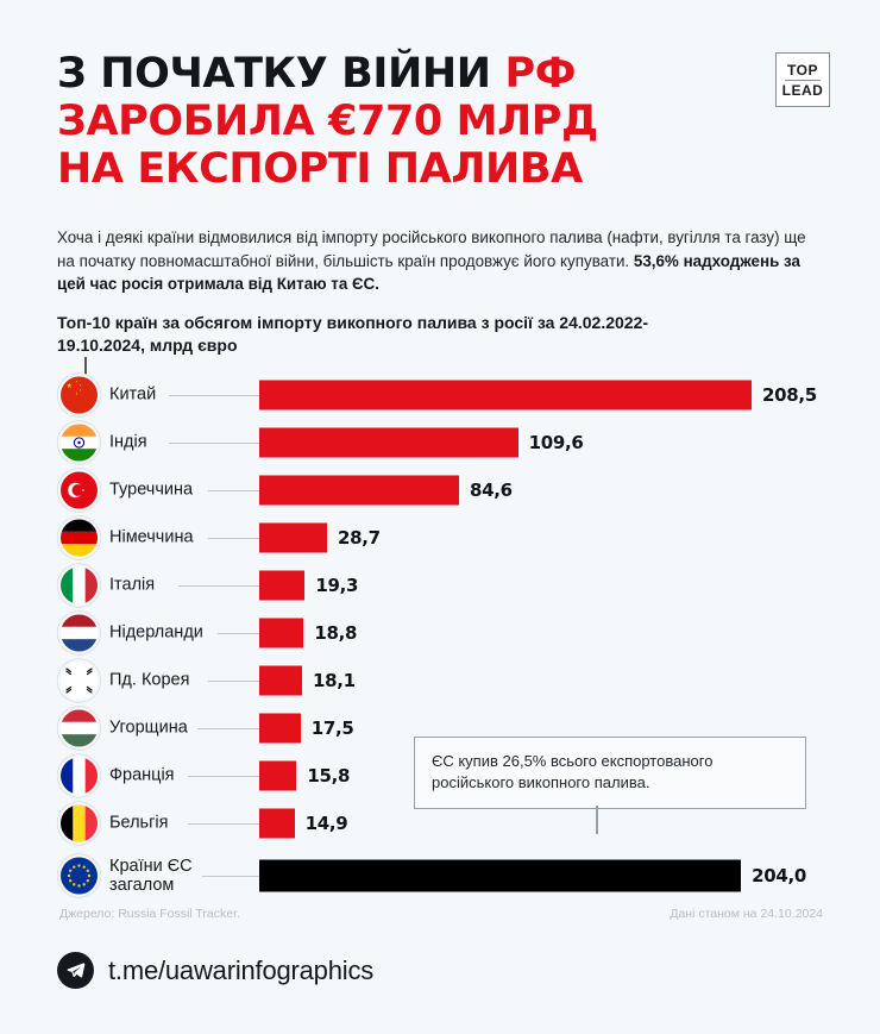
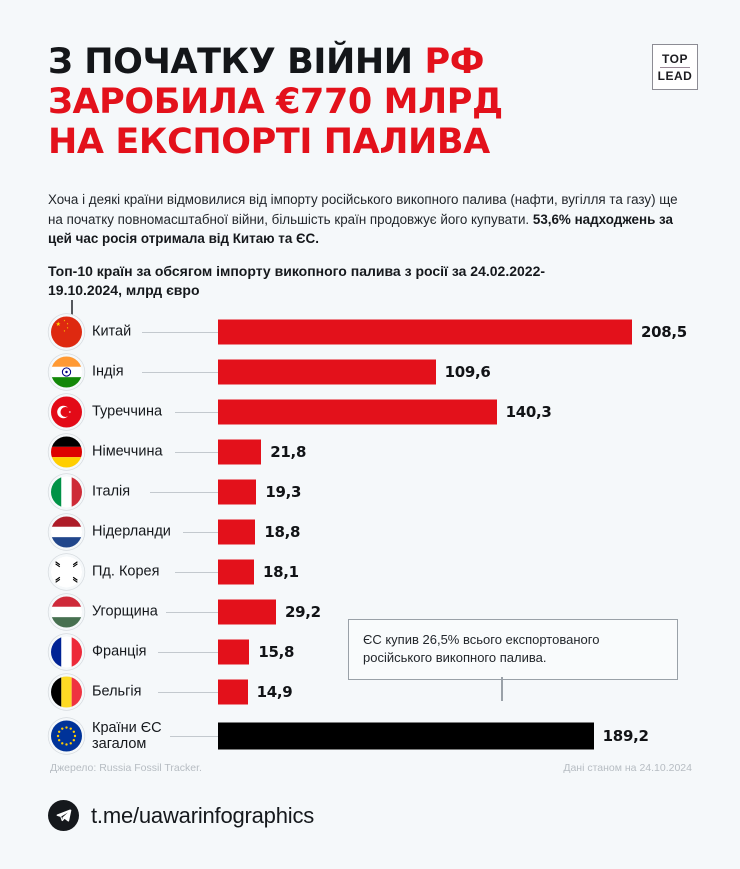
Туреччина: 84,6 -> 140,3
Німеччина: 28,7 -> 21,8
Угорщина: 17,5 -> 29,2
Країни ЄС загалом: 204,0 -> 189,2
